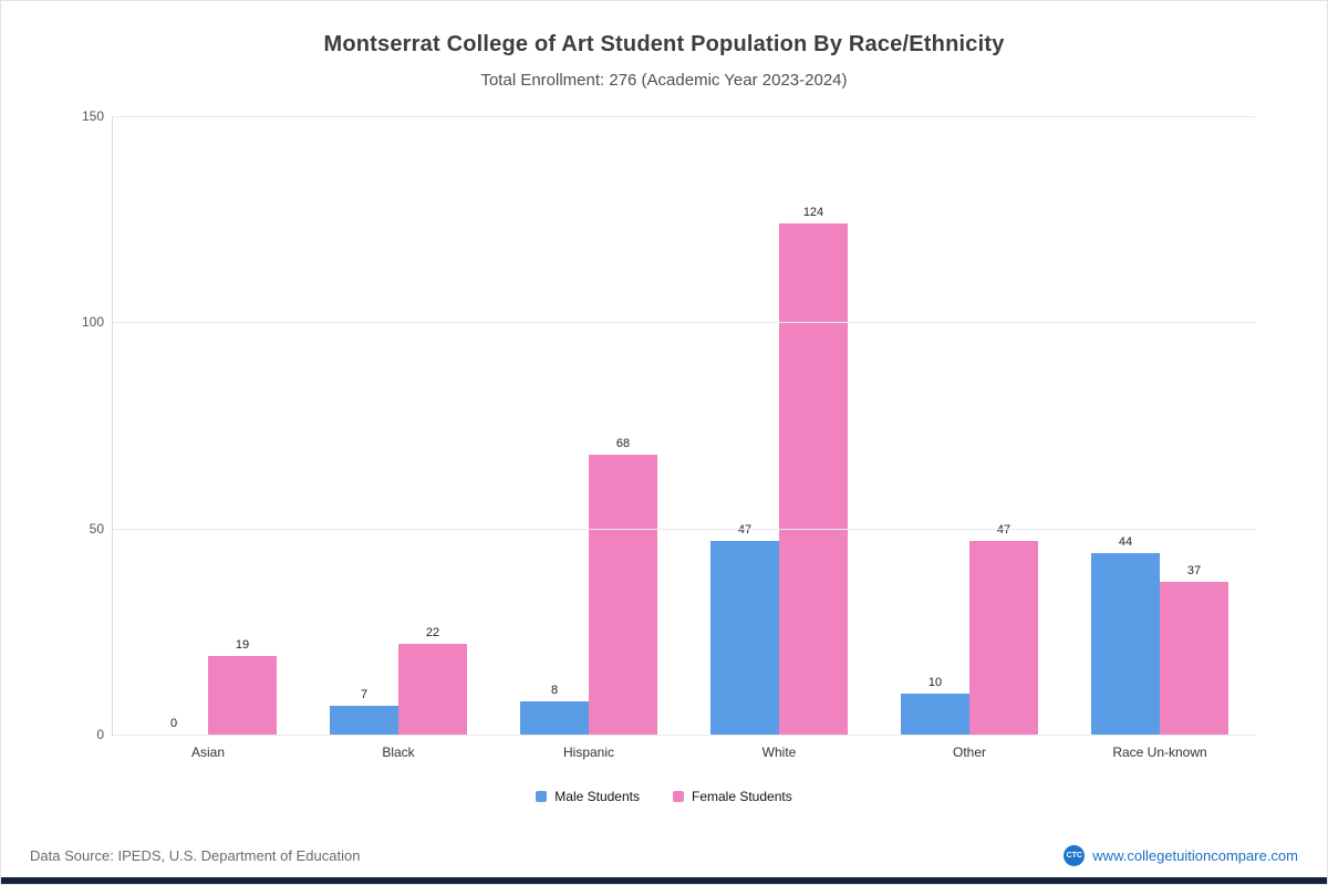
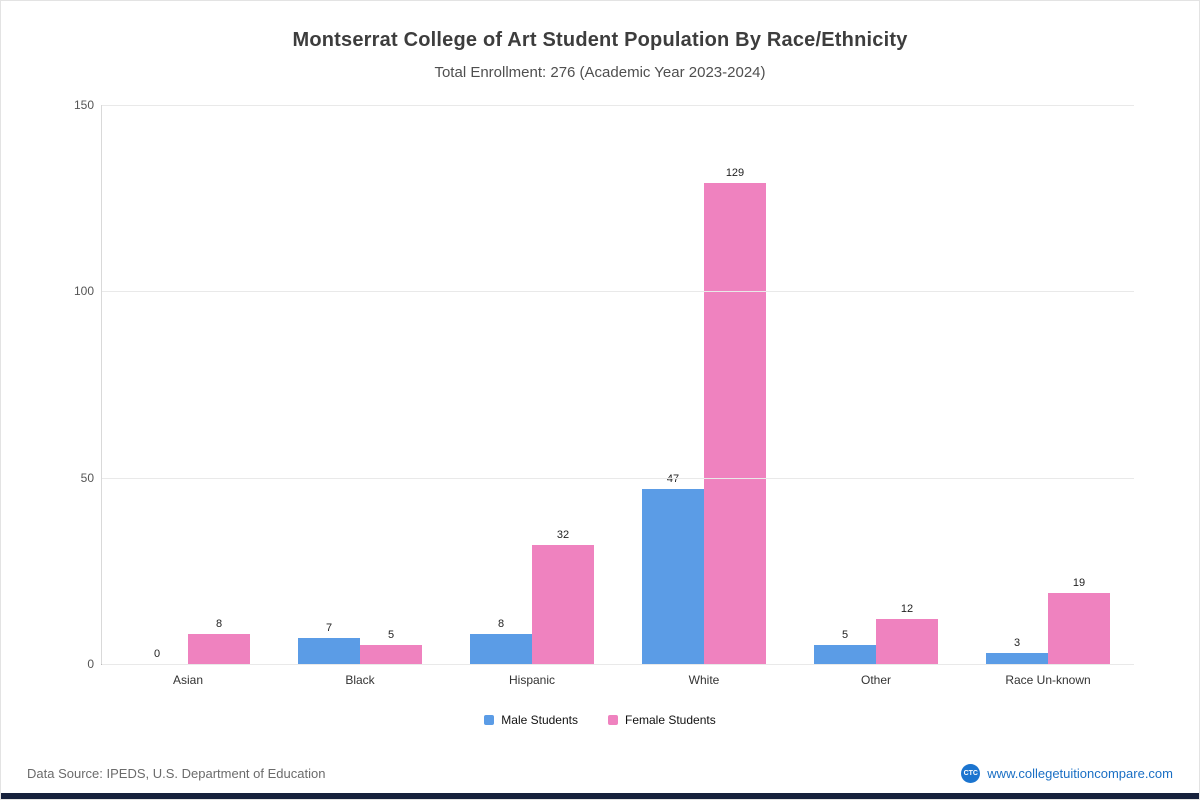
Female Students/Asian: 19 -> 8
Female Students/Black: 22 -> 5
Female Students/Hispanic: 68 -> 32
Female Students/White: 124 -> 129
Male Students/Other: 10 -> 5
Female Students/Other: 47 -> 12
Male Students/Race Un-known: 44 -> 3
Female Students/Race Un-known: 37 -> 19
